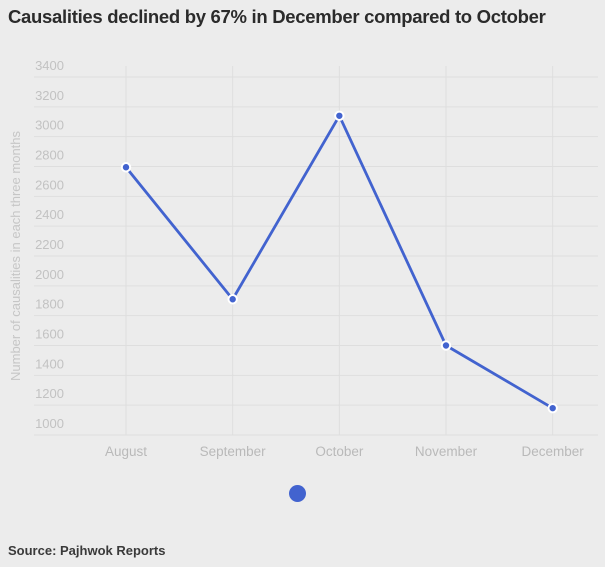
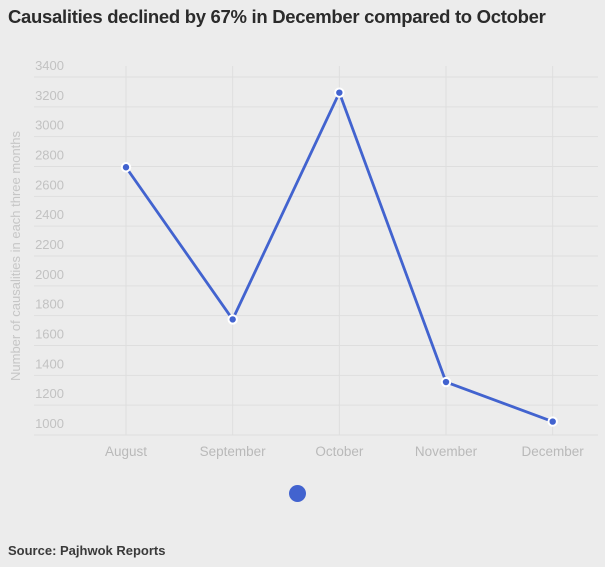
September: 1910 -> 1780
October: 3140 -> 3300
November: 1600 -> 1360
December: 1180 -> 1090
